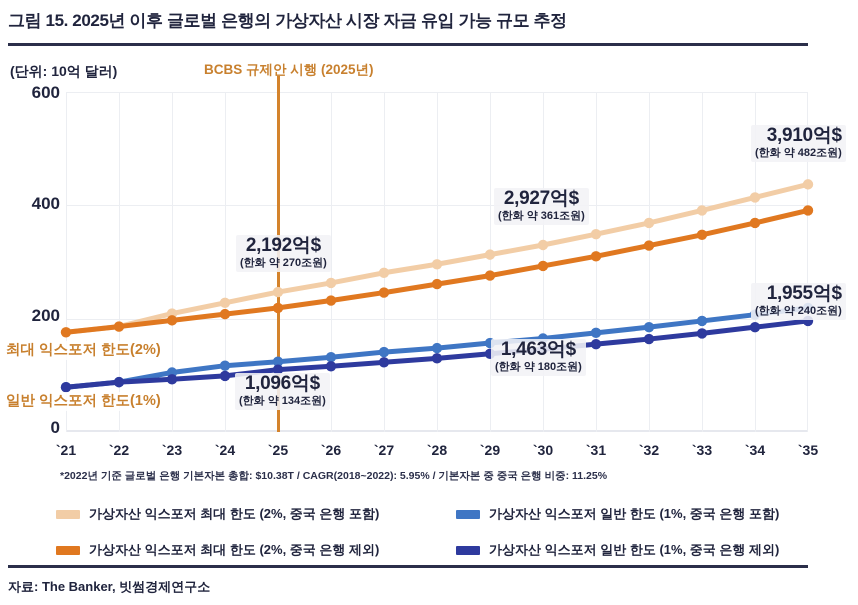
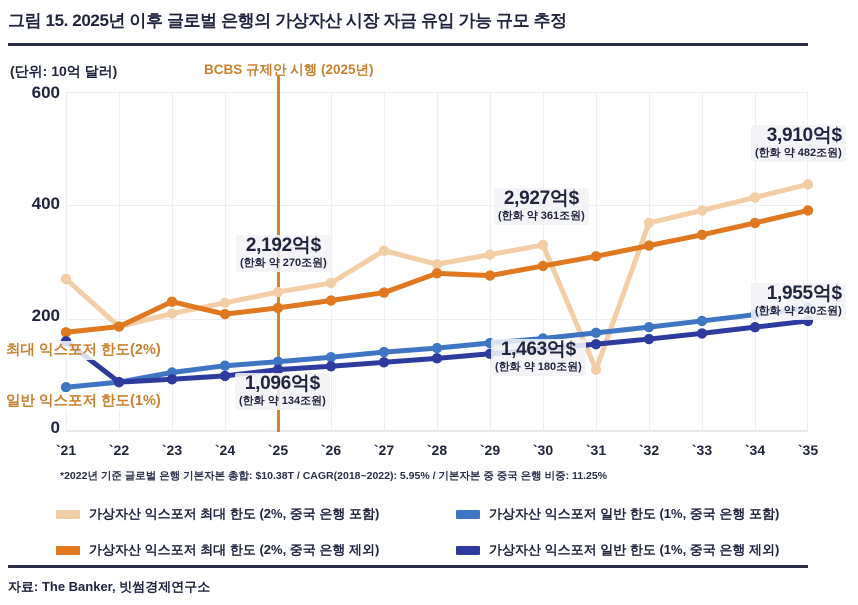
가상자산 익스포저 최대 한도 (2%, 중국 은행 포함)/`21: 180 -> 270
가상자산 익스포저 일반 한도 (1%, 중국 은행 제외)/`21: 80 -> 160
가상자산 익스포저 최대 한도 (2%, 중국 은행 제외)/`23: 200 -> 230
가상자산 익스포저 최대 한도 (2%, 중국 은행 포함)/`27: 280 -> 320
가상자산 익스포저 최대 한도 (2%, 중국 은행 제외)/`28: 260 -> 280
가상자산 익스포저 최대 한도 (2%, 중국 은행 포함)/`31: 350 -> 110
